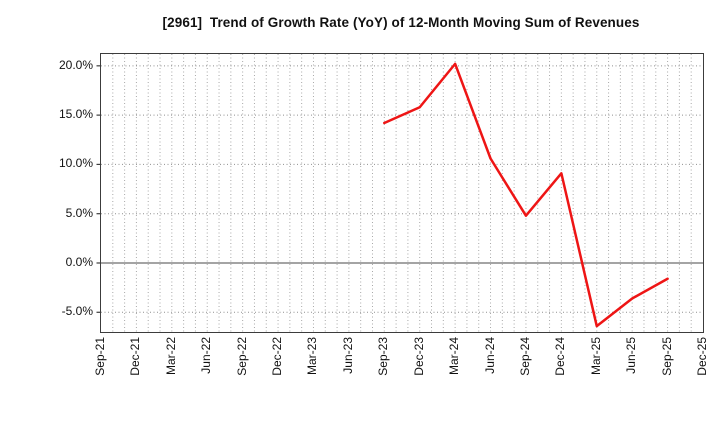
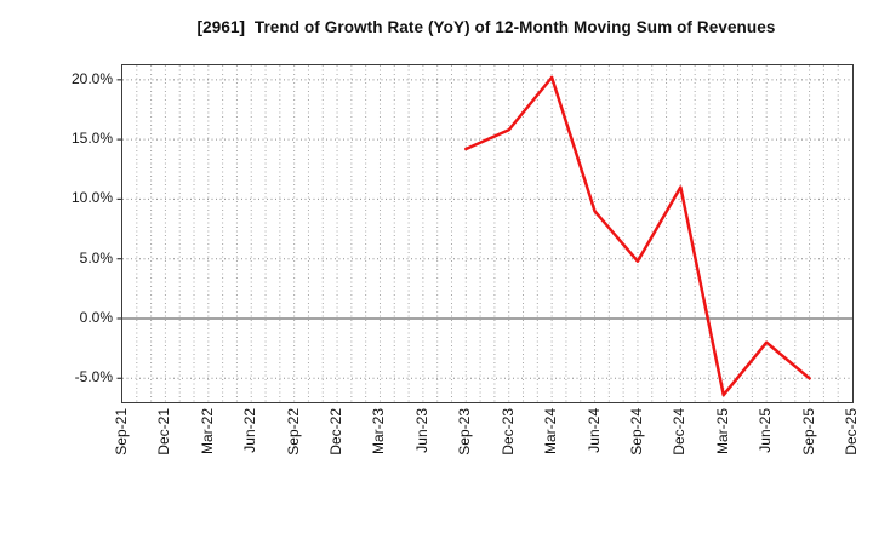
Jun-24: 11% -> 9%
Dec-24: 9% -> 11%
Jun-25: -4% -> -2%
Sep-25: -2% -> -5%
